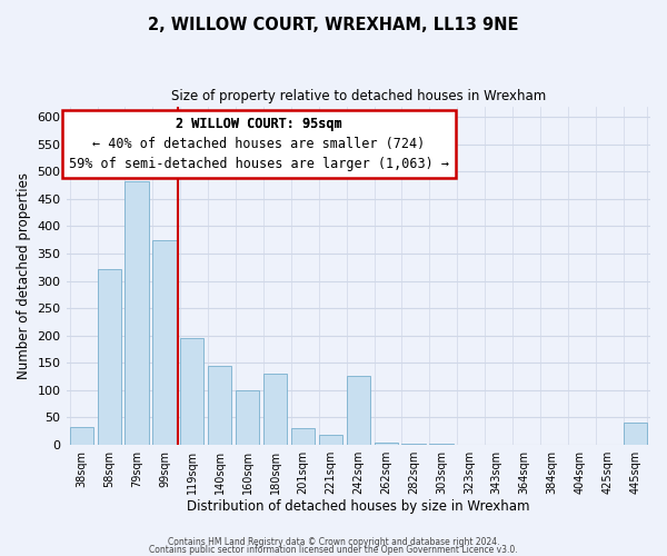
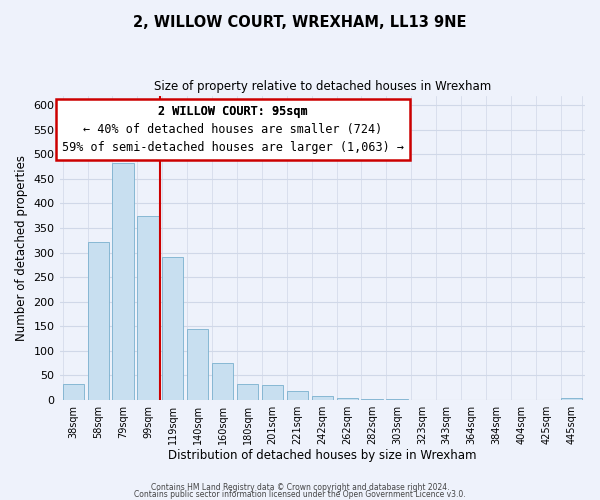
119sqm: 195 -> 290
160sqm: 100 -> 75
180sqm: 130 -> 32
242sqm: 125 -> 8
445sqm: 40 -> 3
